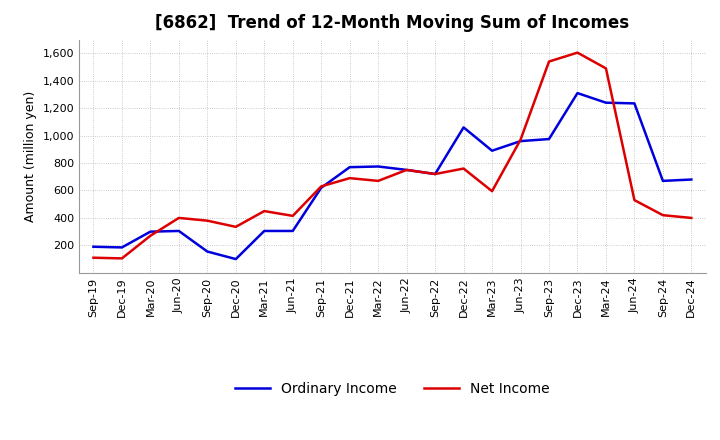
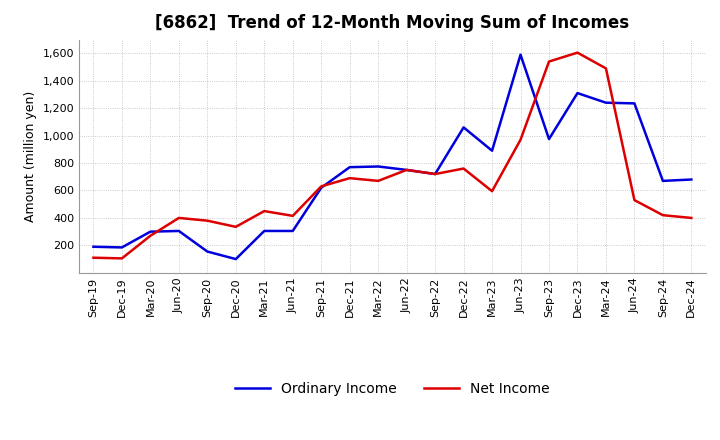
Ordinary Income/Jun-23: 960 -> 1,590
